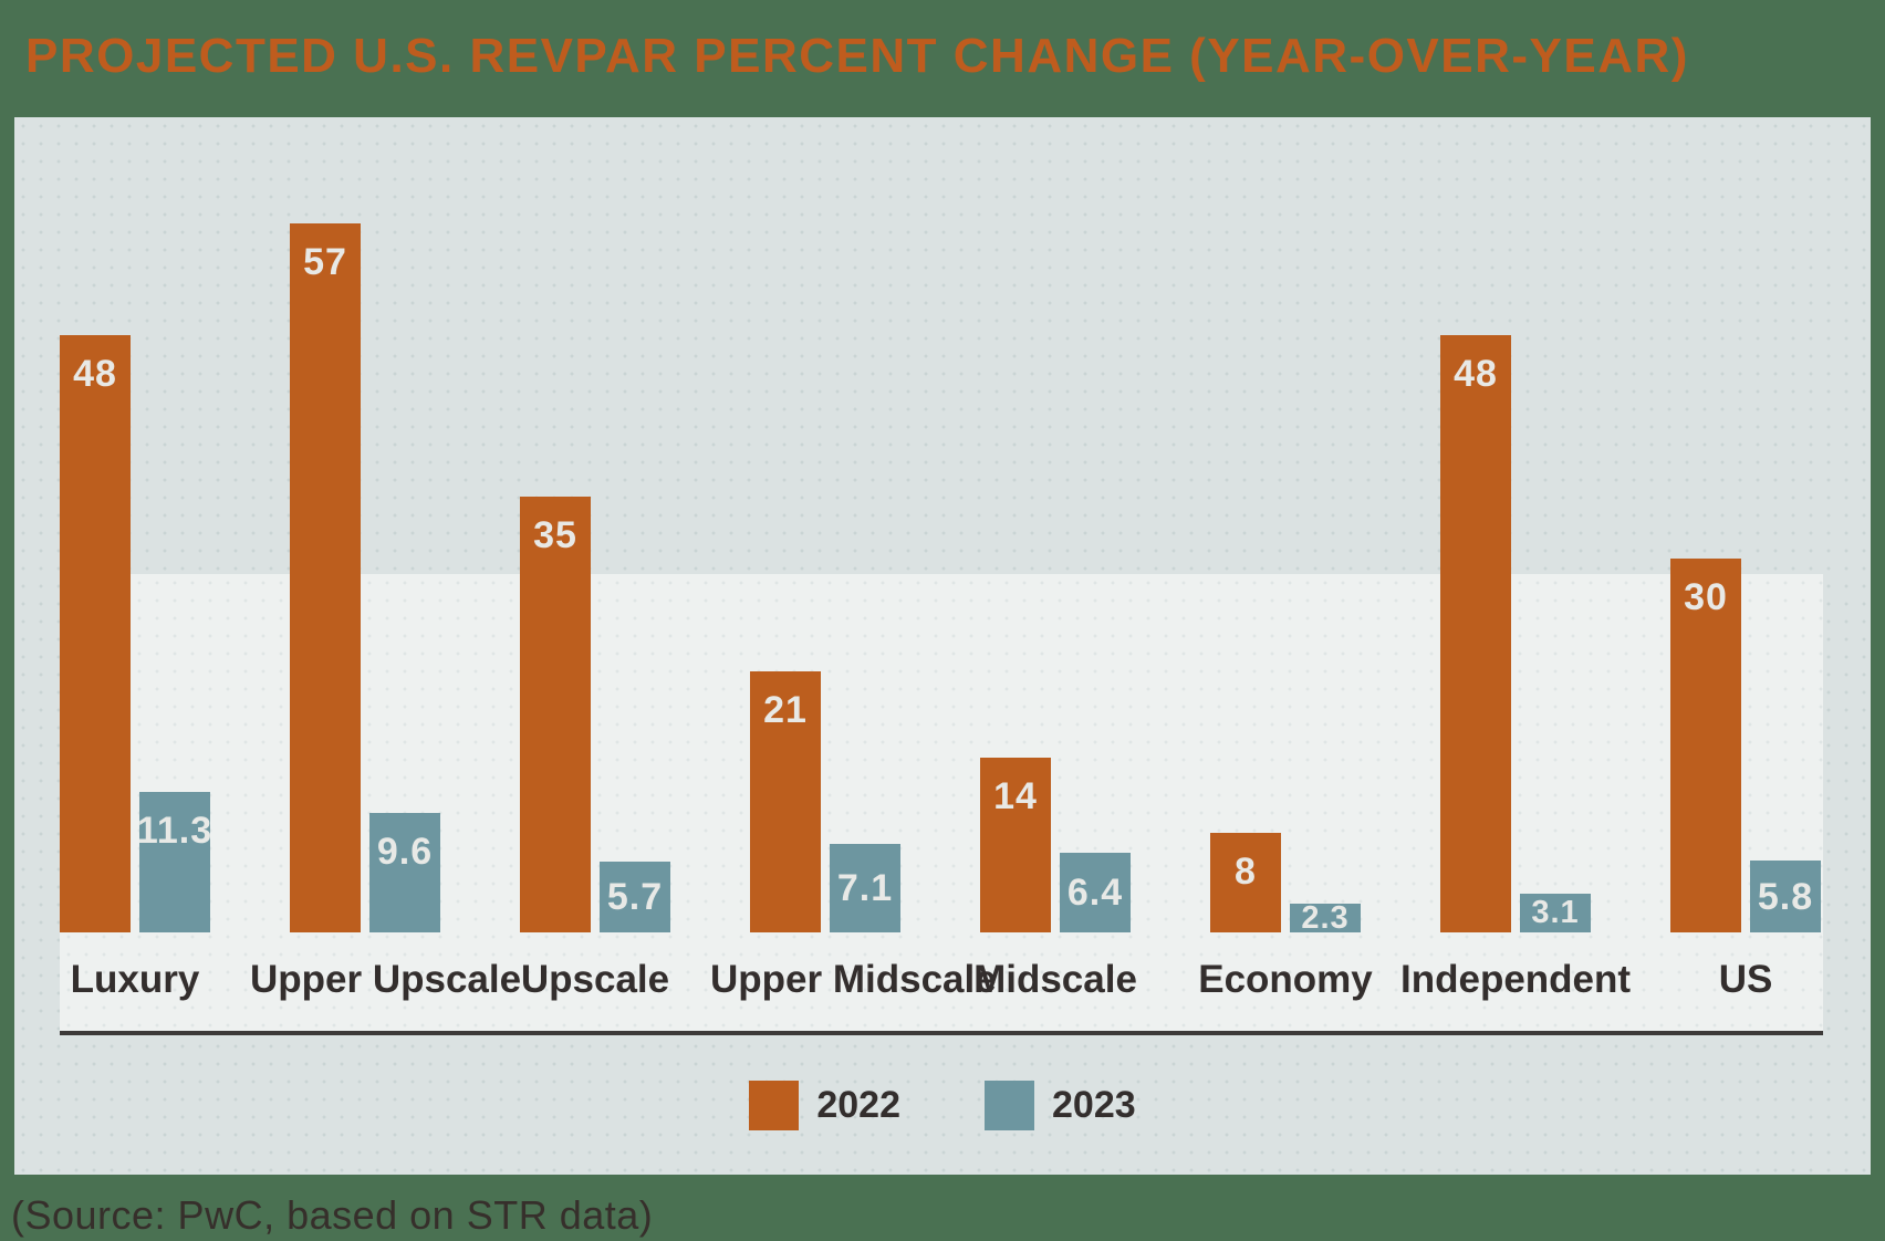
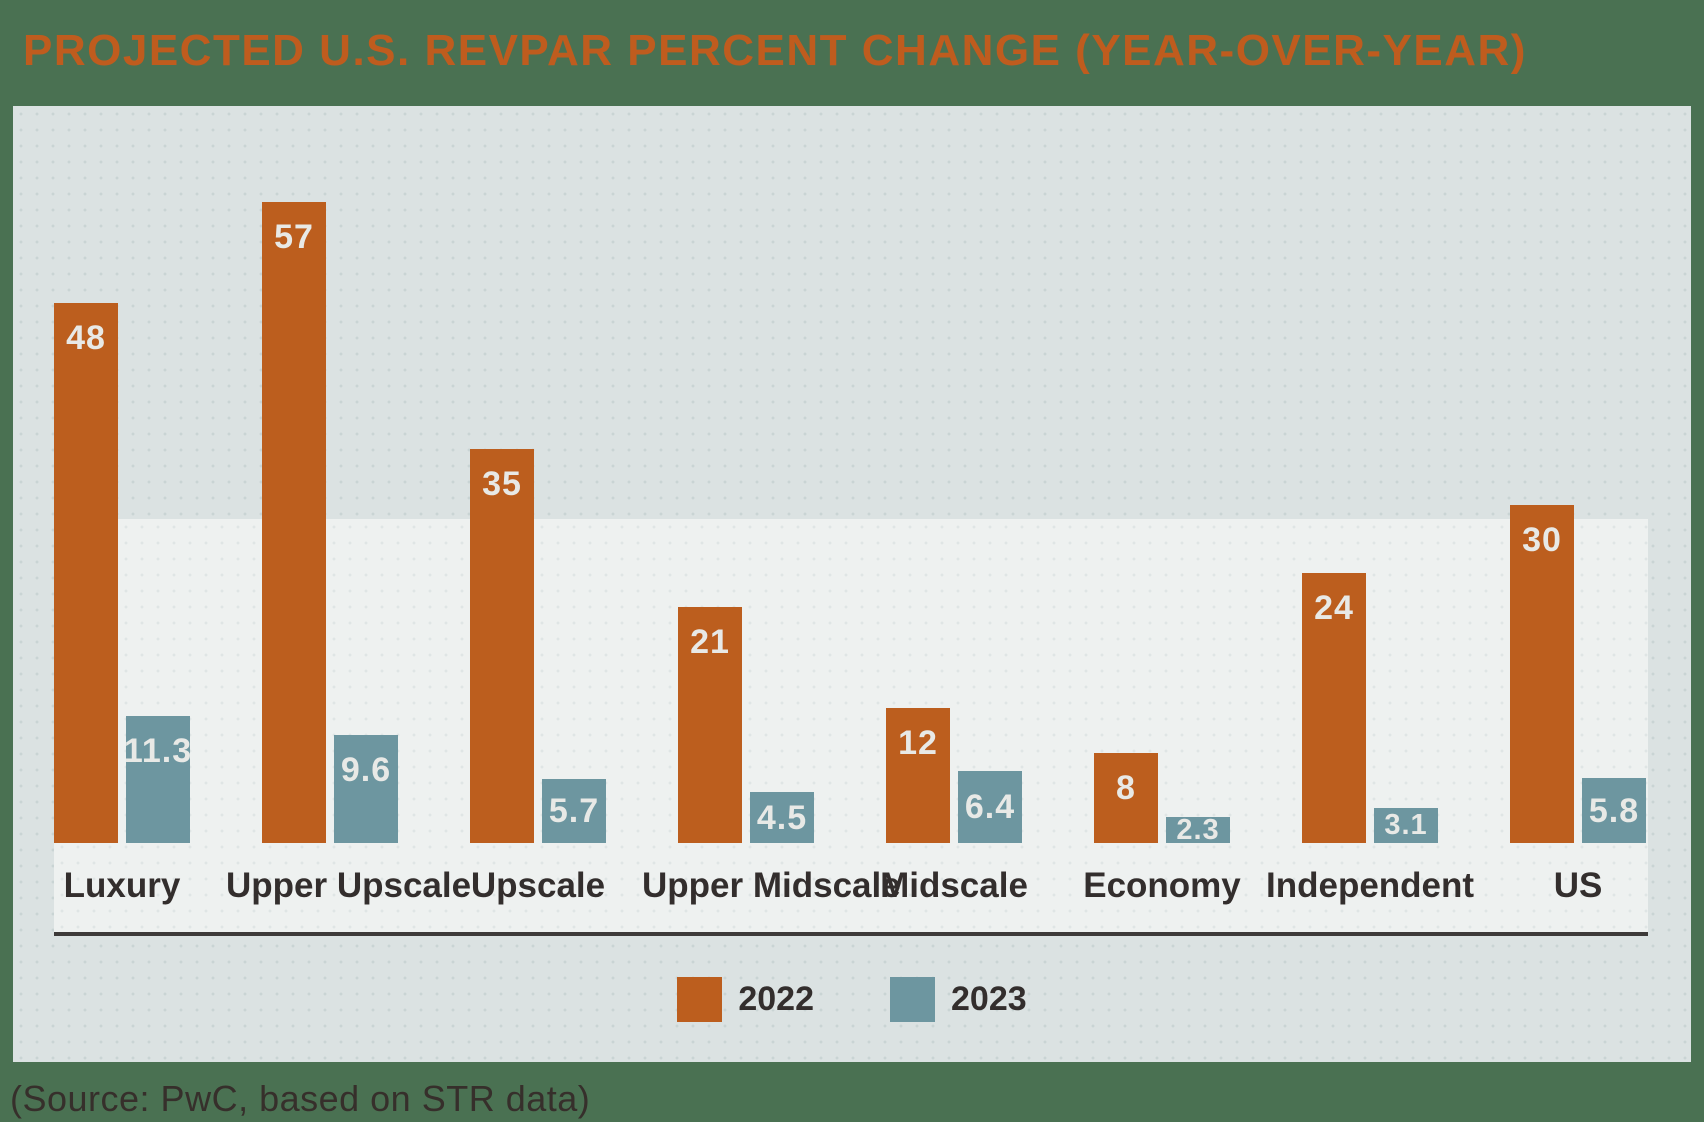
2023/Upper Midscale: 7.1 -> 4.5
2022/Midscale: 14 -> 12
2022/Independent: 48 -> 24
